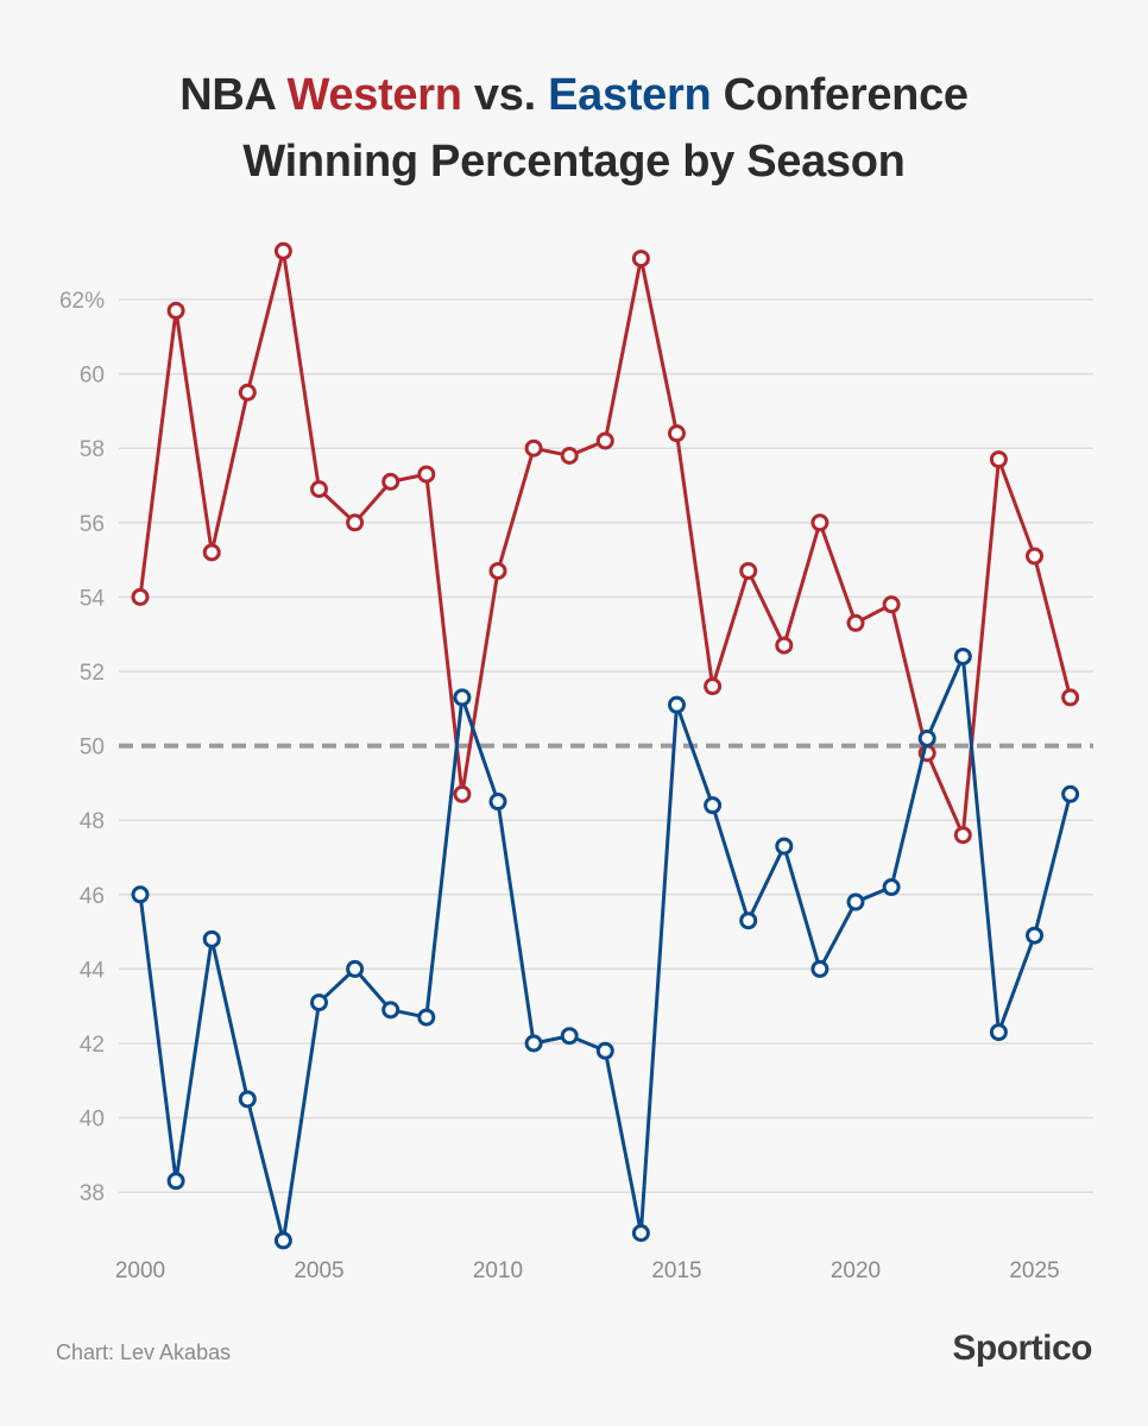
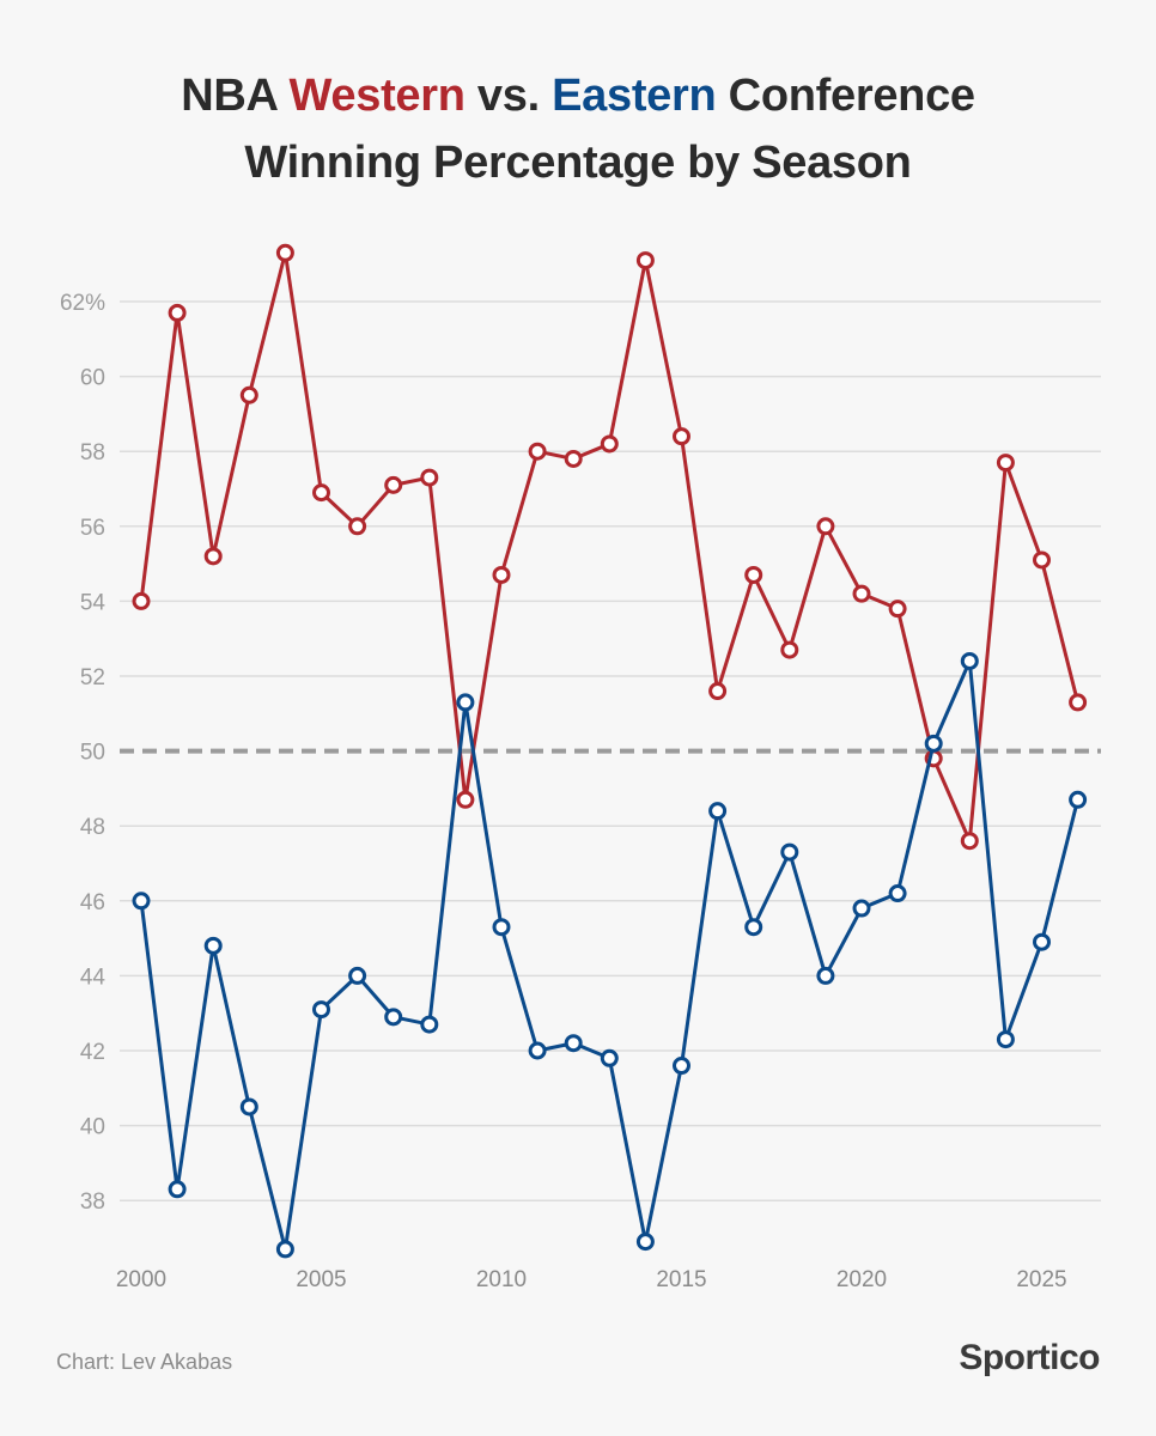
Eastern/2010: 48.5% -> 45.3%
Eastern/2015: 51.1% -> 41.6%
Western/2020: 53.3% -> 54.2%
